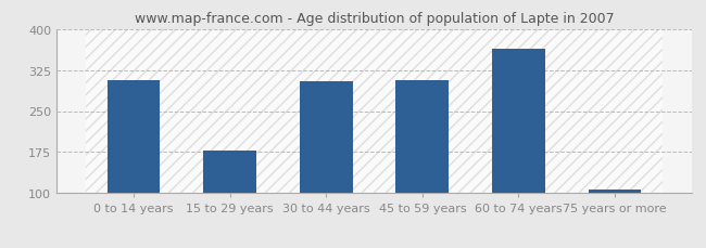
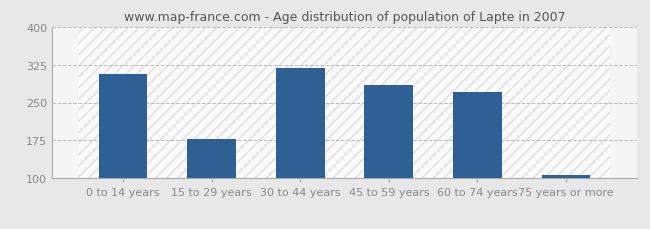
30 to 44 years: 304 -> 318
45 to 59 years: 306 -> 285
60 to 74 years: 364 -> 270
